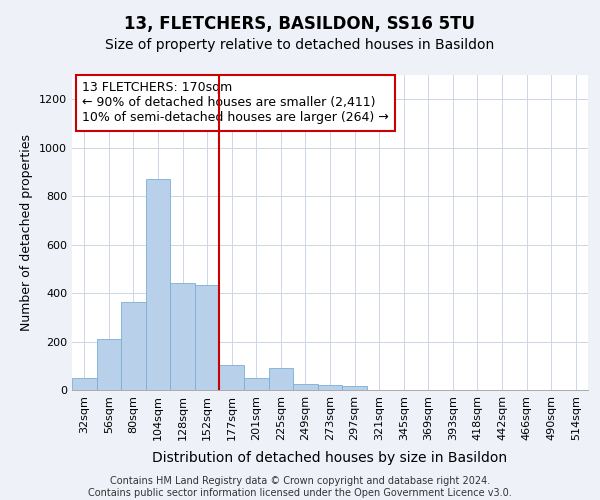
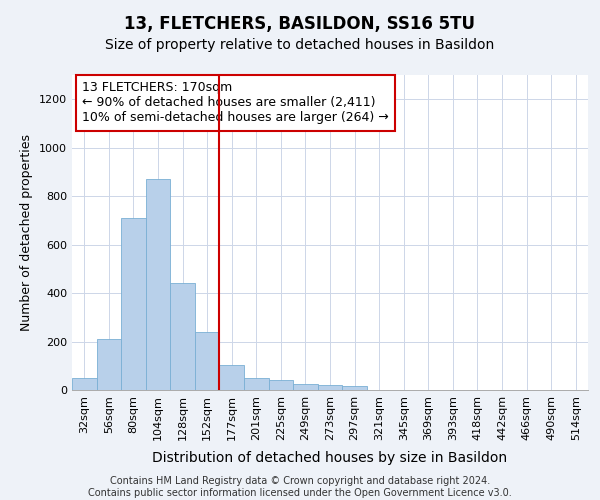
80sqm: 365 -> 710
152sqm: 435 -> 240
225sqm: 90 -> 40
